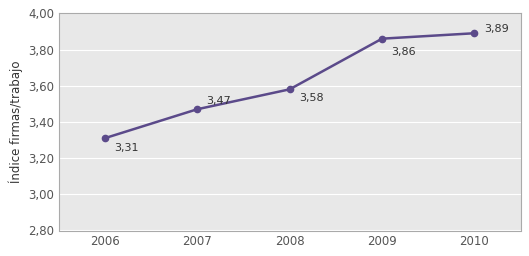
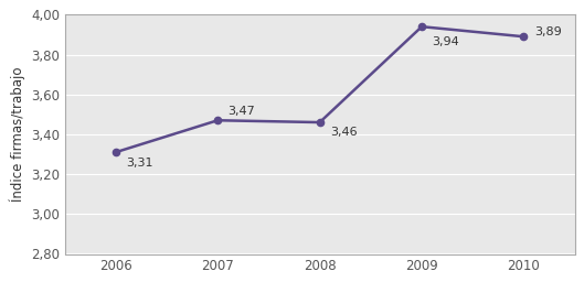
2008: 3,58 -> 3,46
2009: 3,86 -> 3,94
